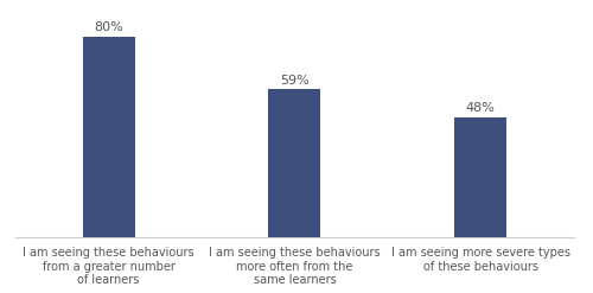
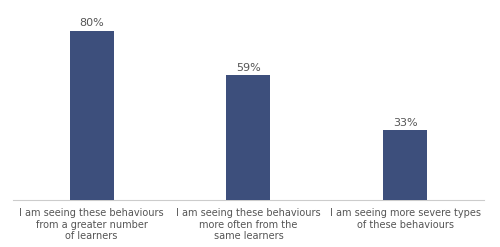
I am seeing more severe types of these behaviours: 48% -> 33%
